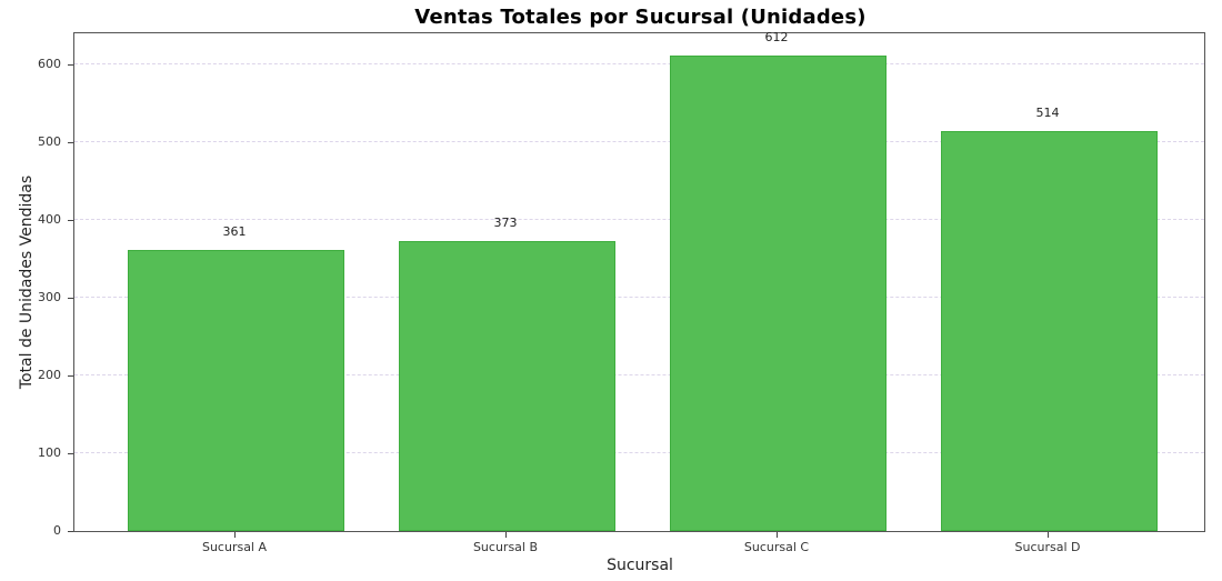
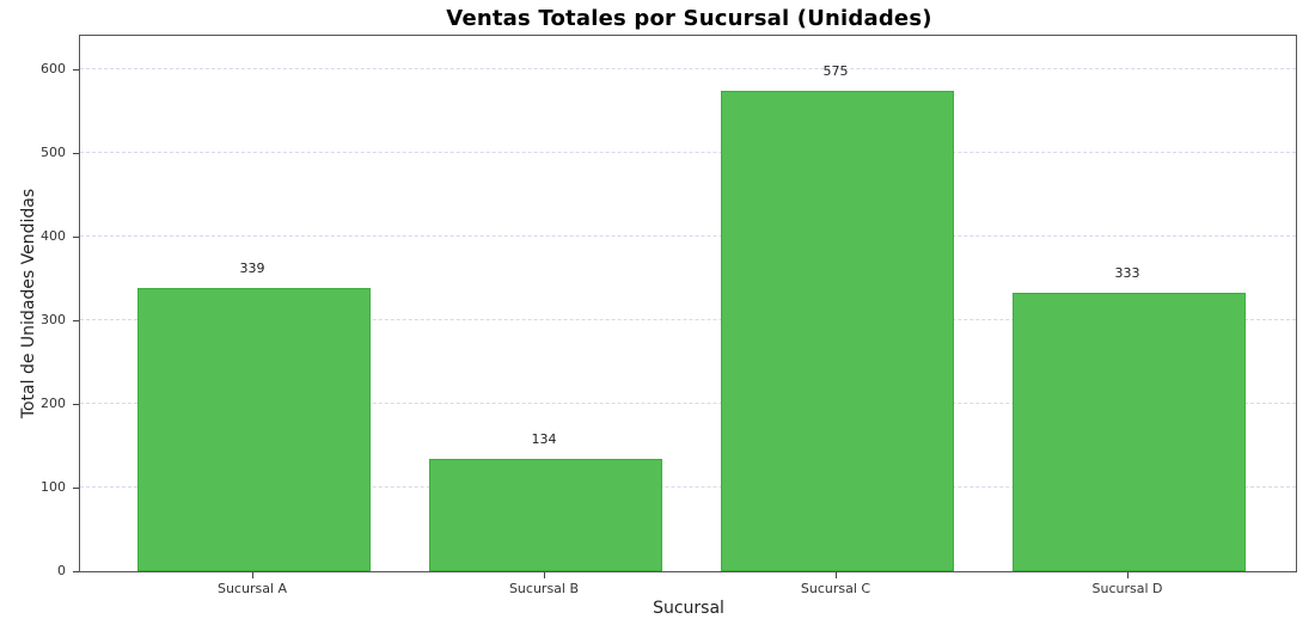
Sucursal A: 361 -> 339
Sucursal B: 373 -> 134
Sucursal C: 612 -> 575
Sucursal D: 514 -> 333
